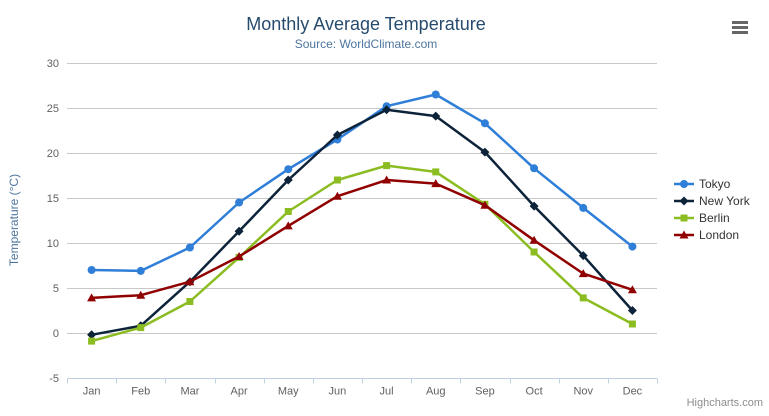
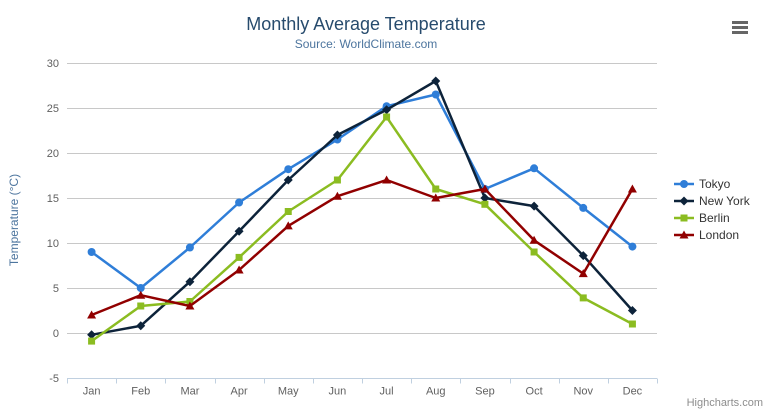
Tokyo/Jan: 7 -> 9
London/Jan: 4 -> 2
Tokyo/Feb: 7 -> 5
Berlin/Feb: 1 -> 3
London/Mar: 6 -> 3
London/Apr: 8 -> 7
Berlin/Jul: 19 -> 24
New York/Aug: 24 -> 28
Berlin/Aug: 18 -> 16
London/Aug: 17 -> 15
Tokyo/Sep: 23 -> 16
New York/Sep: 20 -> 15
London/Sep: 14 -> 16
London/Dec: 5 -> 16
